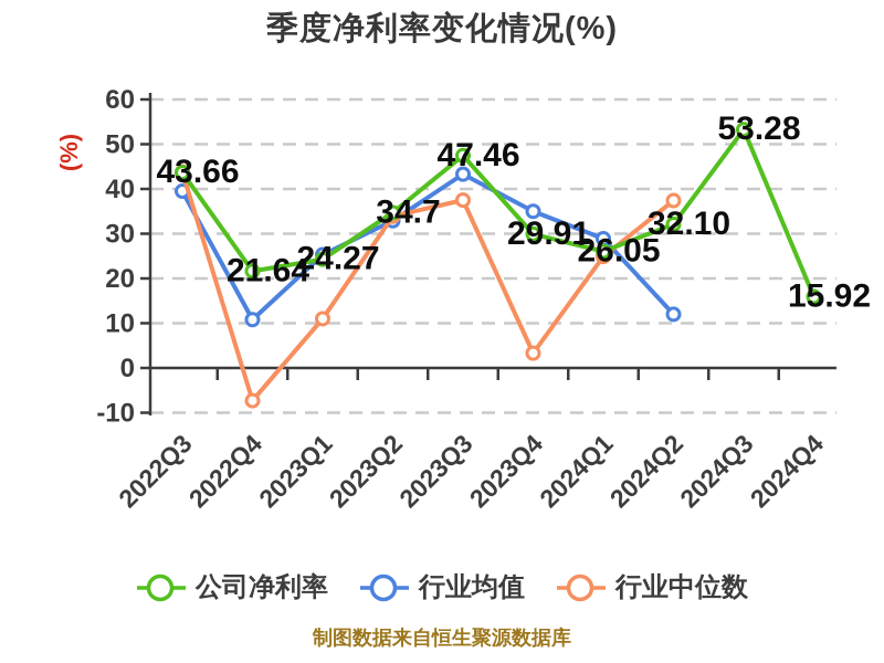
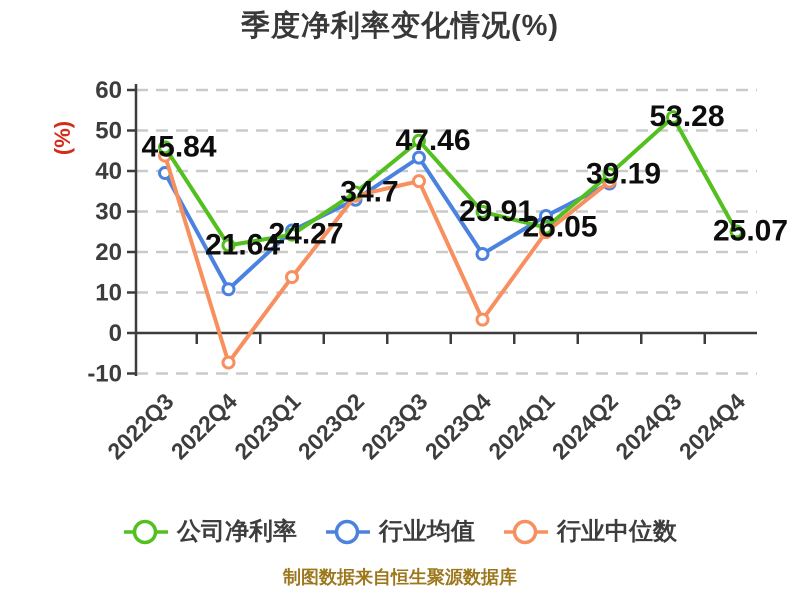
公司净利率/2022Q3: 43.66 -> 45.84
行业中位数/2023Q1: 11 -> 14
行业均值/2023Q4: 35 -> 20
公司净利率/2024Q2: 32.10 -> 39.19
行业均值/2024Q2: 12 -> 37
公司净利率/2024Q4: 15.92 -> 25.07
